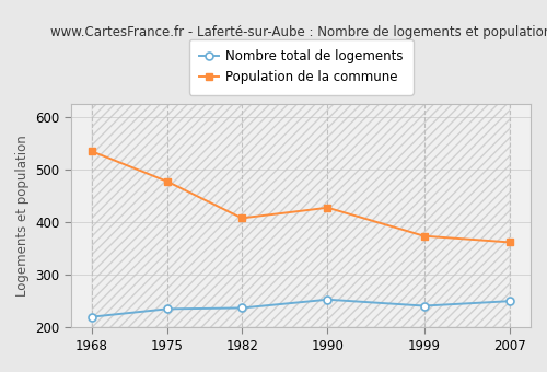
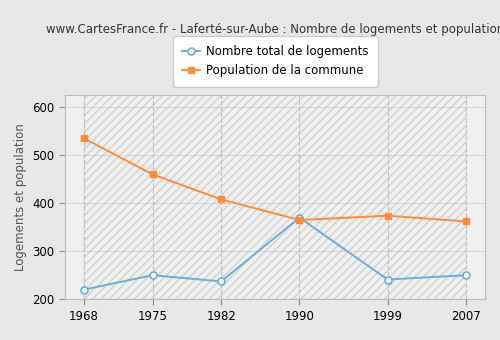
Nombre total de logements/1975: 235 -> 250
Population de la commune/1975: 478 -> 460
Nombre total de logements/1990: 253 -> 370
Population de la commune/1990: 428 -> 365
